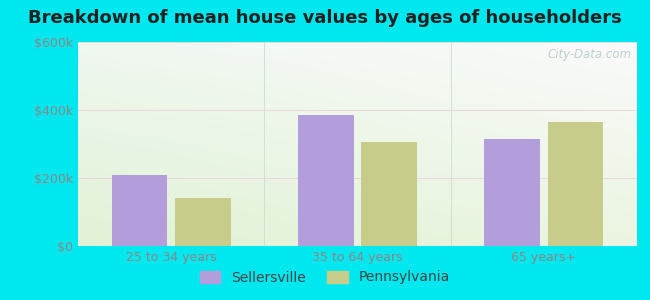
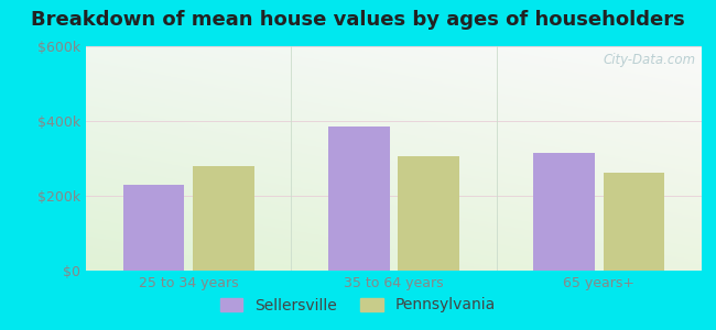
Sellersville/25 to 34 years: $210k -> $230k
Pennsylvania/25 to 34 years: $140k -> $280k
Pennsylvania/65 years+: $365k -> $262k
